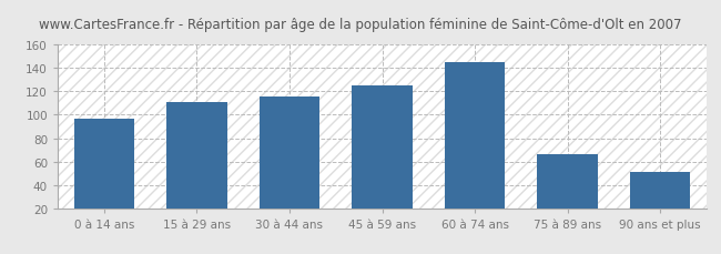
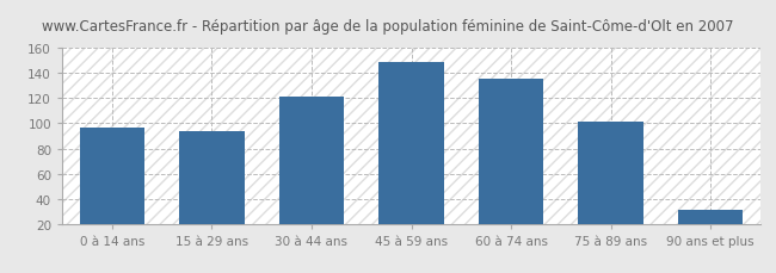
15 à 29 ans: 111 -> 94
30 à 44 ans: 116 -> 121
45 à 59 ans: 125 -> 149
60 à 74 ans: 145 -> 136
75 à 89 ans: 66 -> 101
90 ans et plus: 51 -> 31
